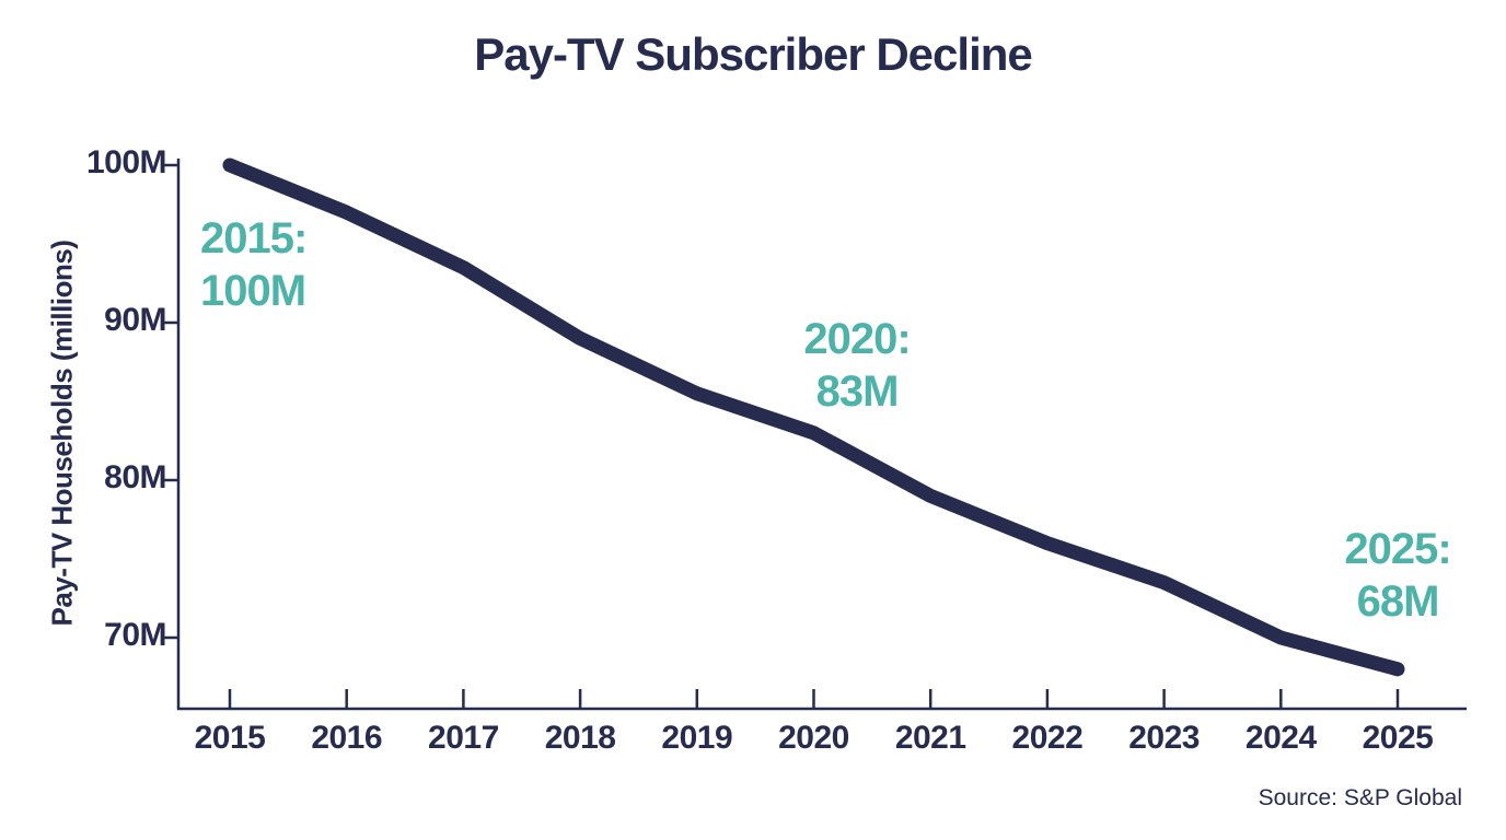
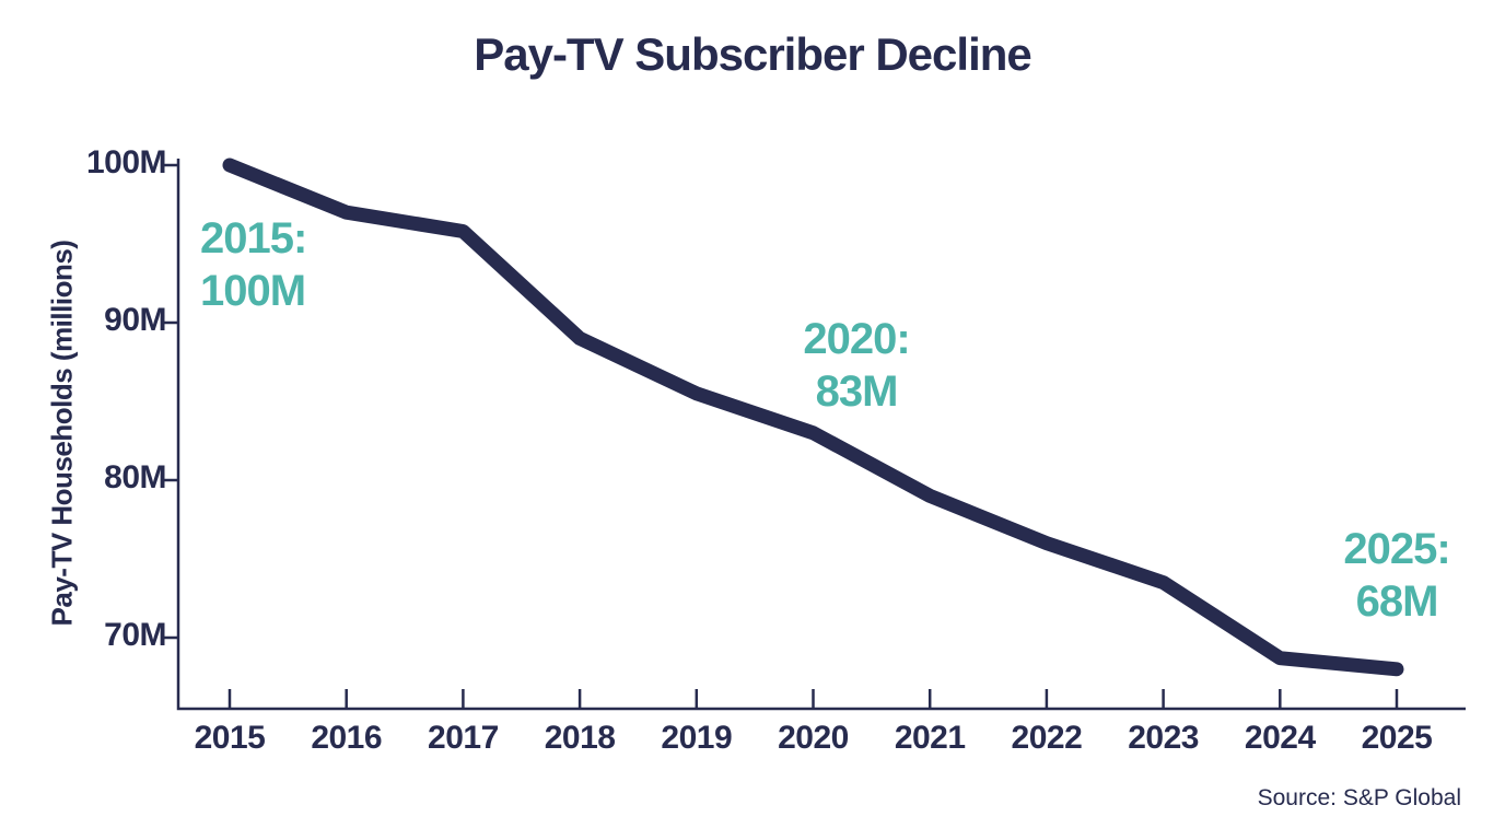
2017: 93.5M -> 95.8M
2024: 70.0M -> 68.7M
